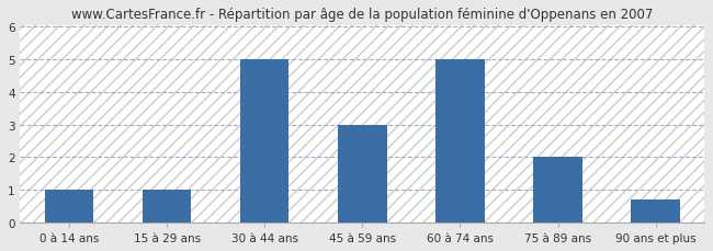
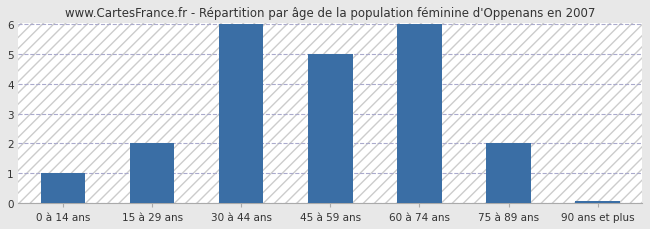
15 à 29 ans: 1.00 -> 2.00
30 à 44 ans: 5.00 -> 6.00
45 à 59 ans: 3.00 -> 5.00
60 à 74 ans: 5.00 -> 6.00
90 ans et plus: 0.70 -> 0.07
